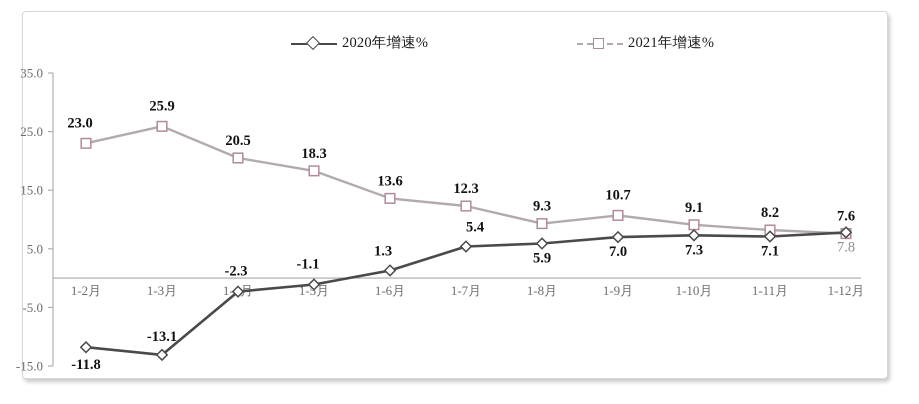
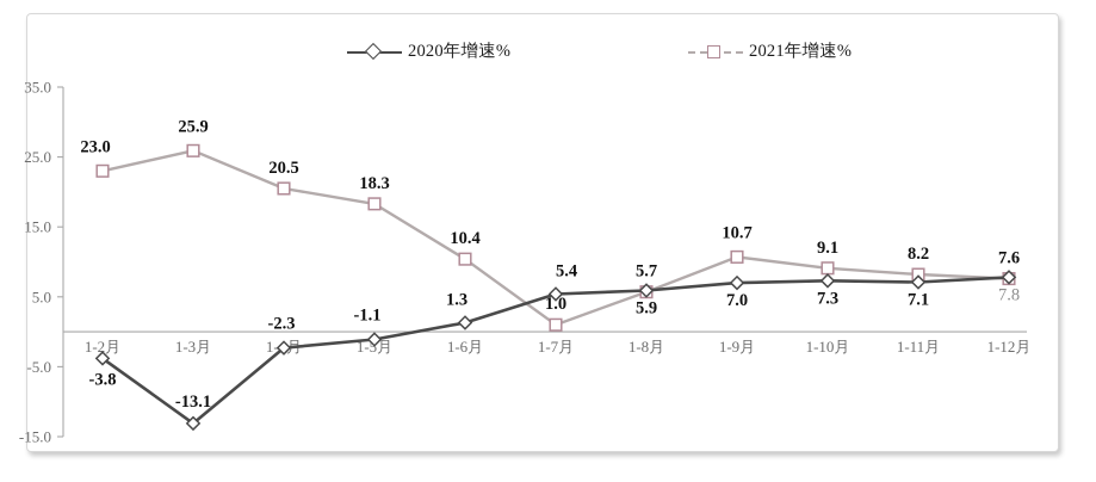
2020年增速%/1-2月: -11.8 -> -3.8
2021年增速%/1-6月: 13.6 -> 10.4
2021年增速%/1-7月: 12.3 -> 1.0
2021年增速%/1-8月: 9.3 -> 5.7
